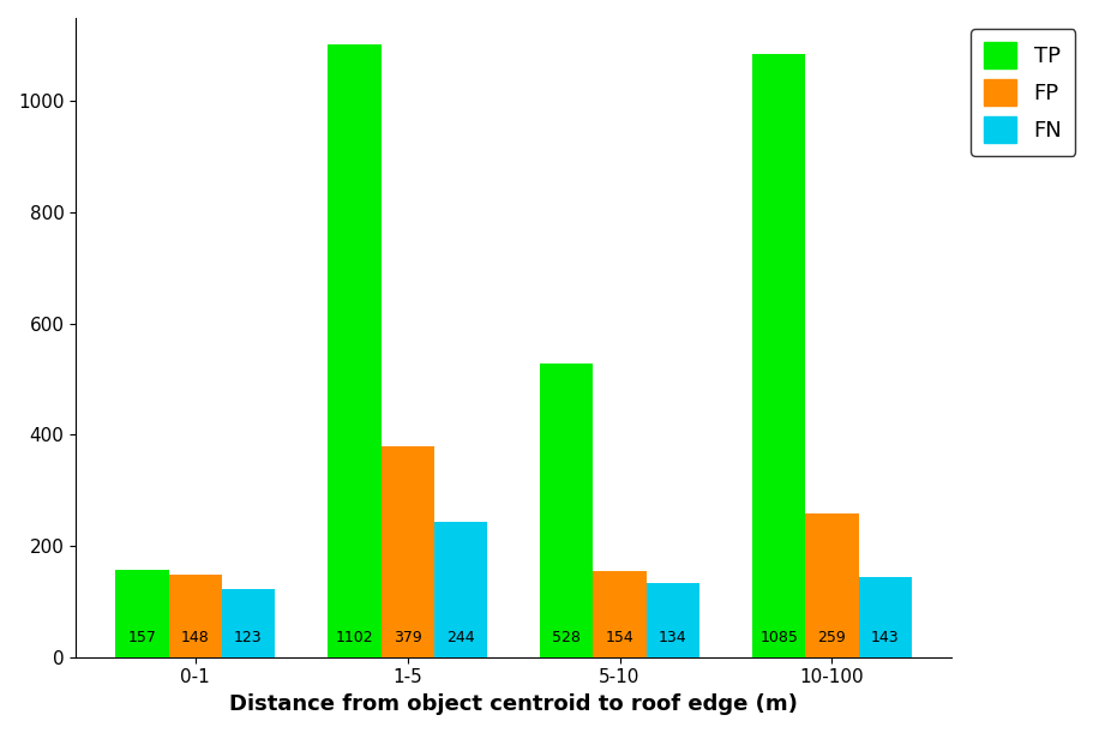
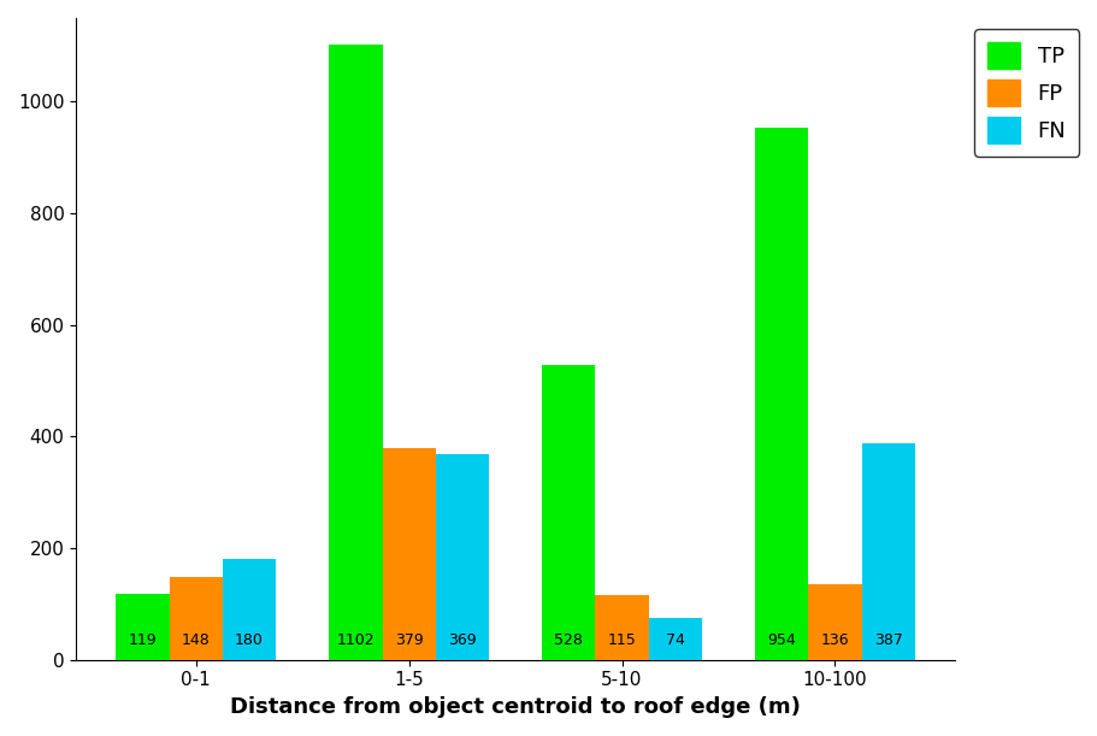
TP/0-1: 157 -> 119
FN/0-1: 123 -> 180
FN/1-5: 244 -> 369
FP/5-10: 154 -> 115
FN/5-10: 134 -> 74
TP/10-100: 1085 -> 954
FP/10-100: 259 -> 136
FN/10-100: 143 -> 387
